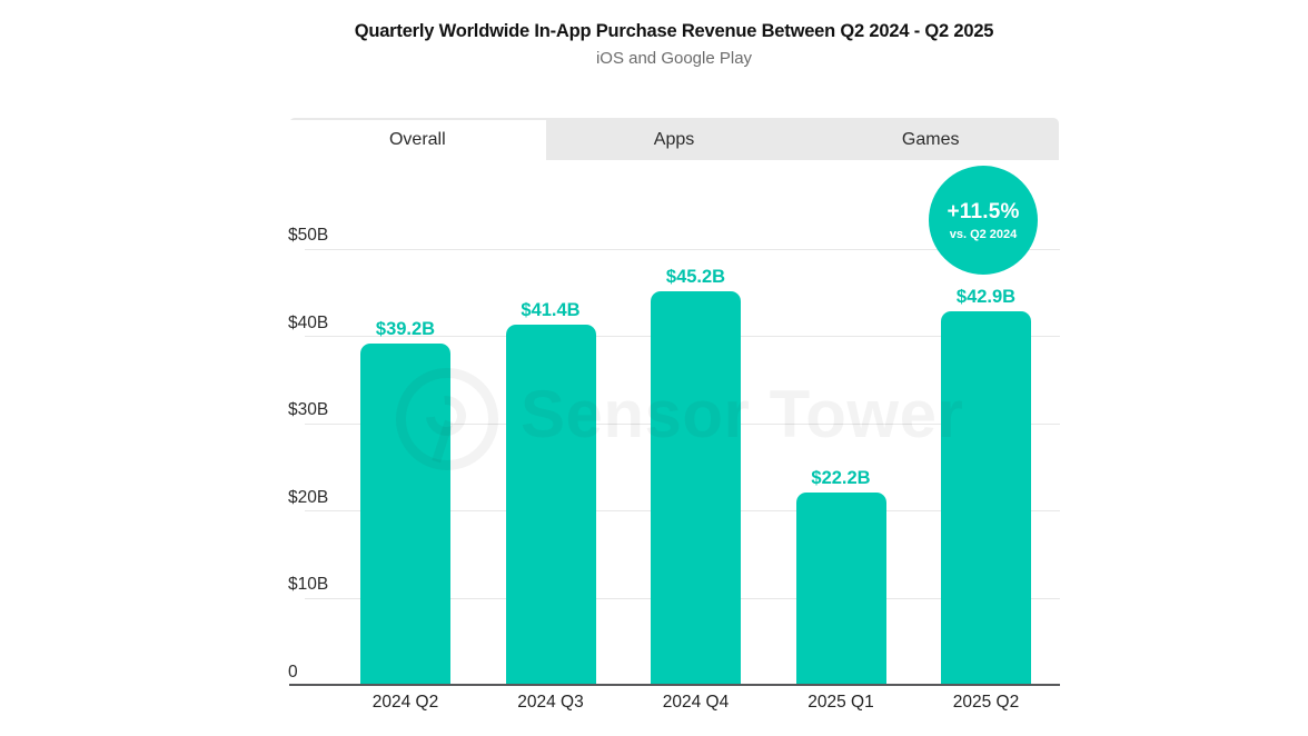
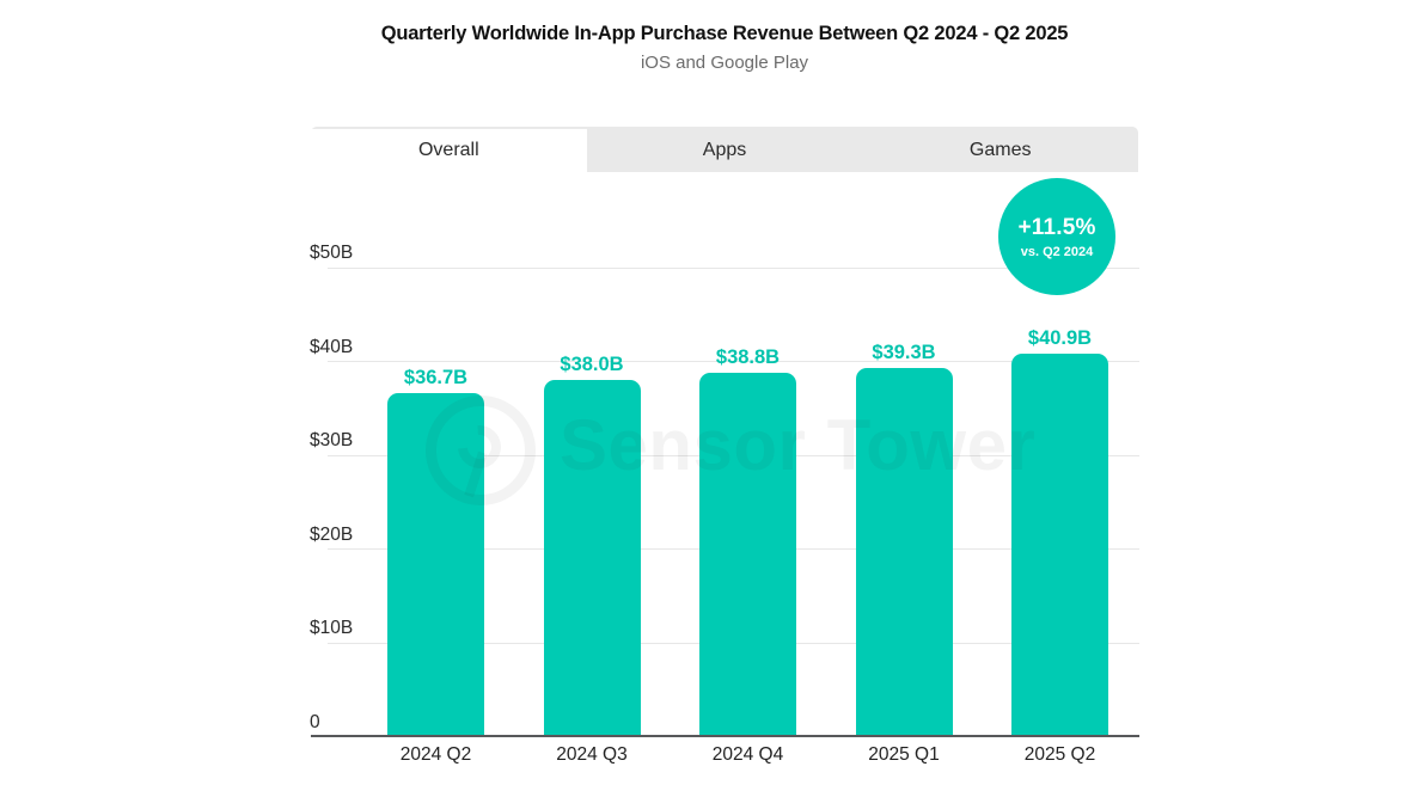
2024 Q2: $39.2B -> $36.7B
2024 Q3: $41.4B -> $38.0B
2024 Q4: $45.2B -> $38.8B
2025 Q1: $22.2B -> $39.3B
2025 Q2: $42.9B -> $40.9B
